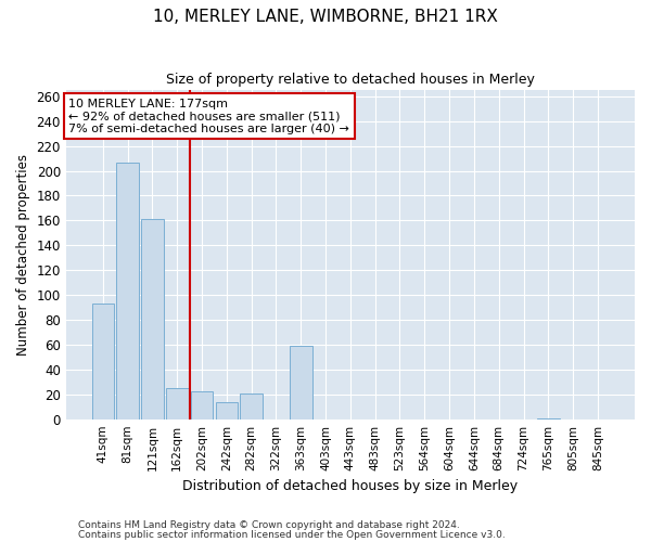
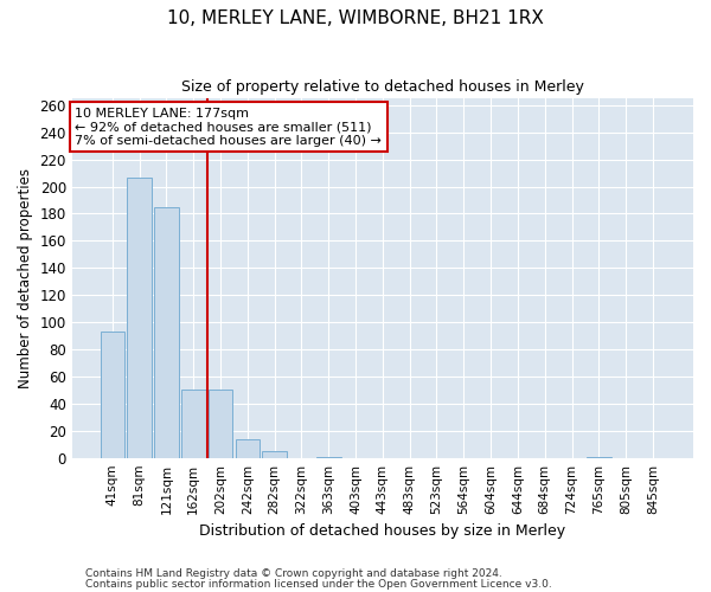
121sqm: 161 -> 185
162sqm: 25 -> 50
202sqm: 22 -> 50
282sqm: 21 -> 5
363sqm: 59 -> 1
